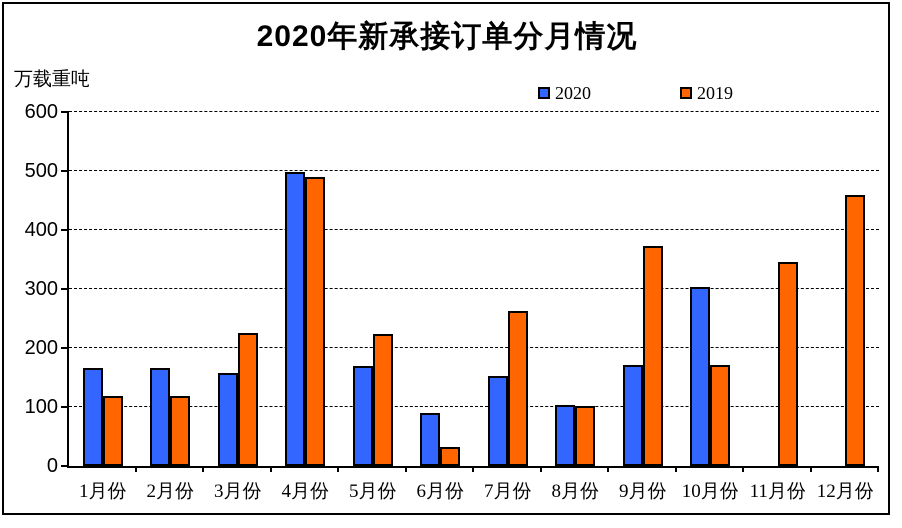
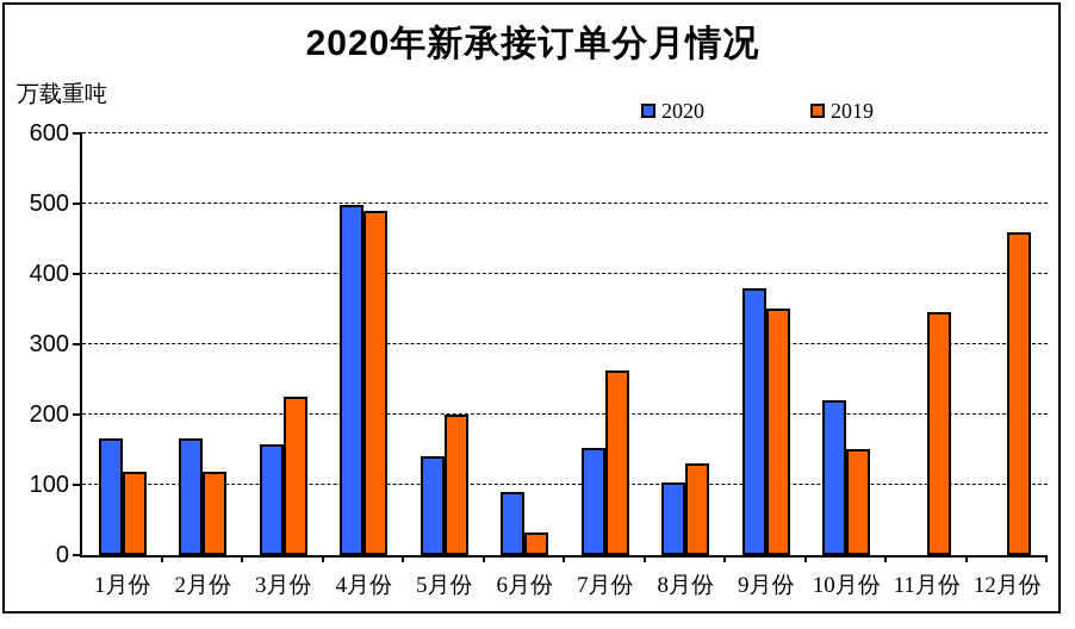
2020/5月份: 170 -> 140
2019/5月份: 220 -> 200
2019/8月份: 100 -> 130
2020/9月份: 170 -> 380
2019/9月份: 370 -> 350
2020/10月份: 300 -> 220
2019/10月份: 170 -> 150
